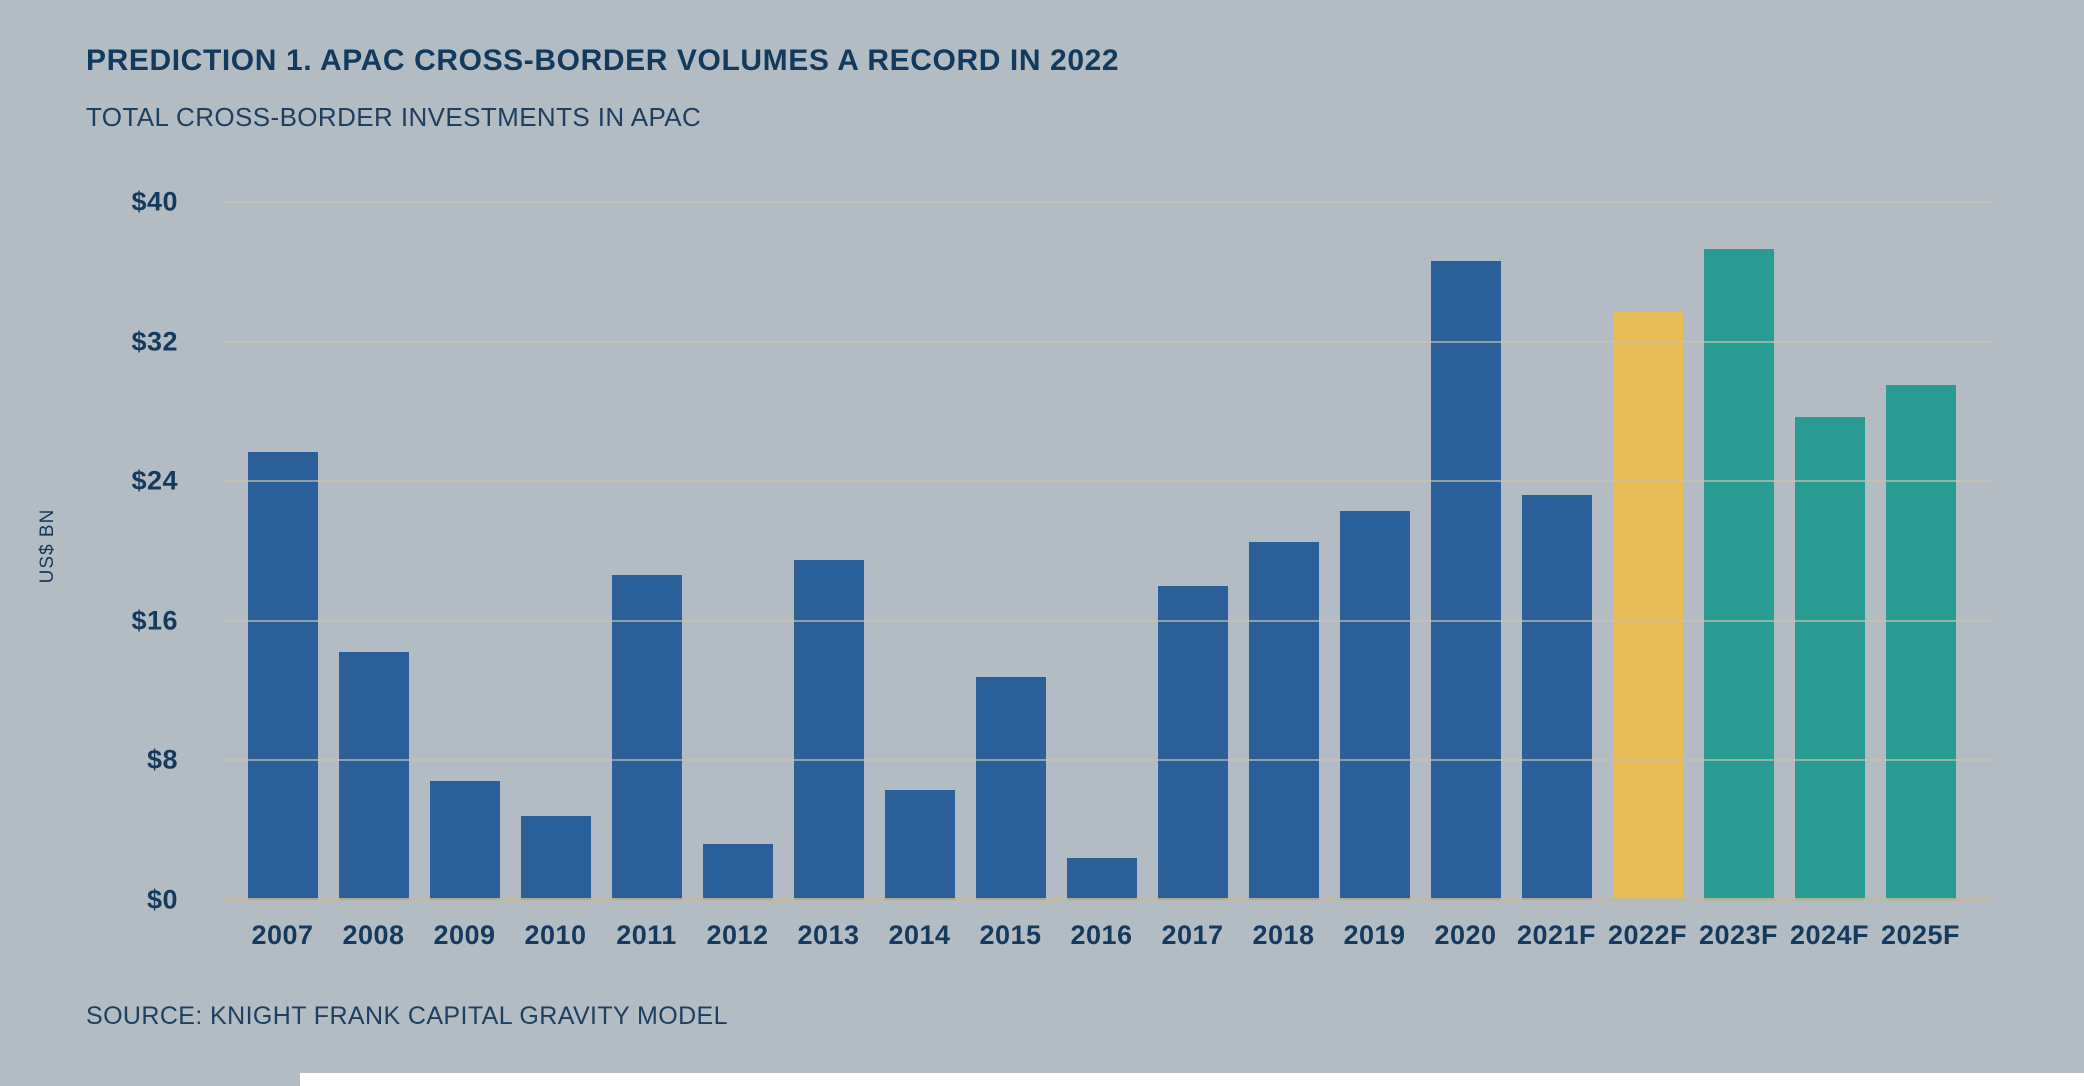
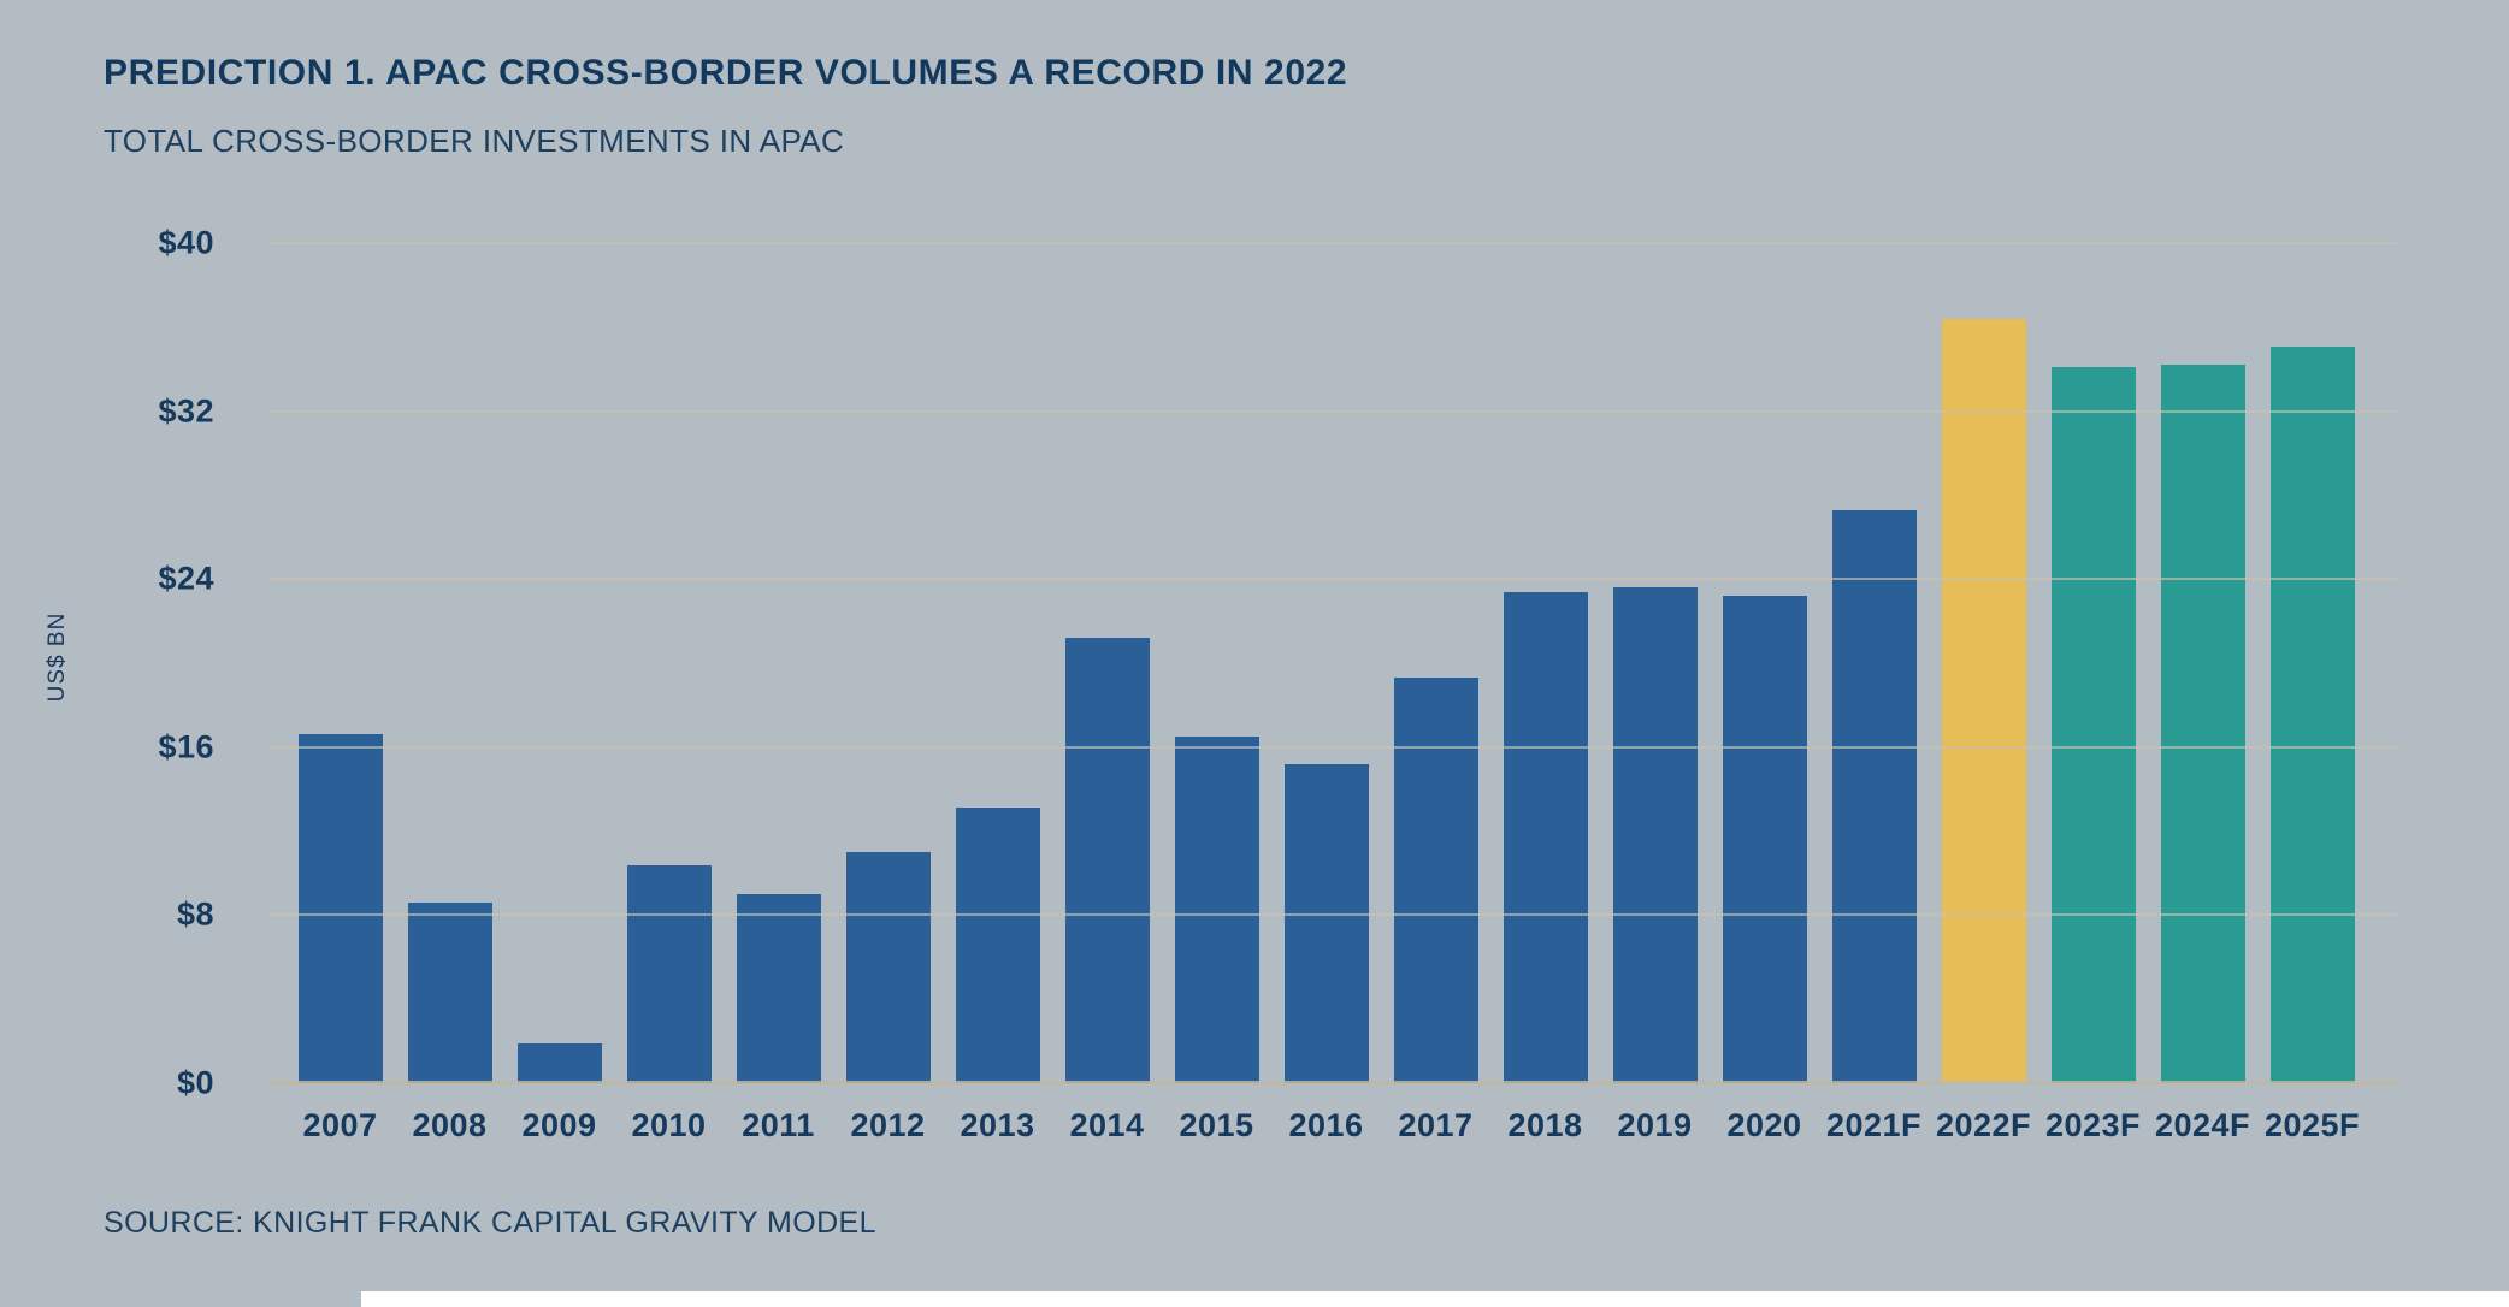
2007: $25.7 -> $16.6
2008: $14.2 -> $8.6
2009: $6.8 -> $1.9
2010: $4.8 -> $10.4
2011: $18.6 -> $9.0
2012: $3.2 -> $11.0
2013: $19.5 -> $13.1
2014: $6.3 -> $21.2
2015: $12.8 -> $16.5
2016: $2.4 -> $15.2
2017: $18.0 -> $19.3
2018: $20.5 -> $23.4
2019: $22.3 -> $23.6
2020: $36.6 -> $23.2
2021F: $23.2 -> $27.3
2022F: $33.7 -> $36.4
2023F: $37.3 -> $34.1
2024F: $27.7 -> $34.2
2025F: $29.5 -> $35.1
